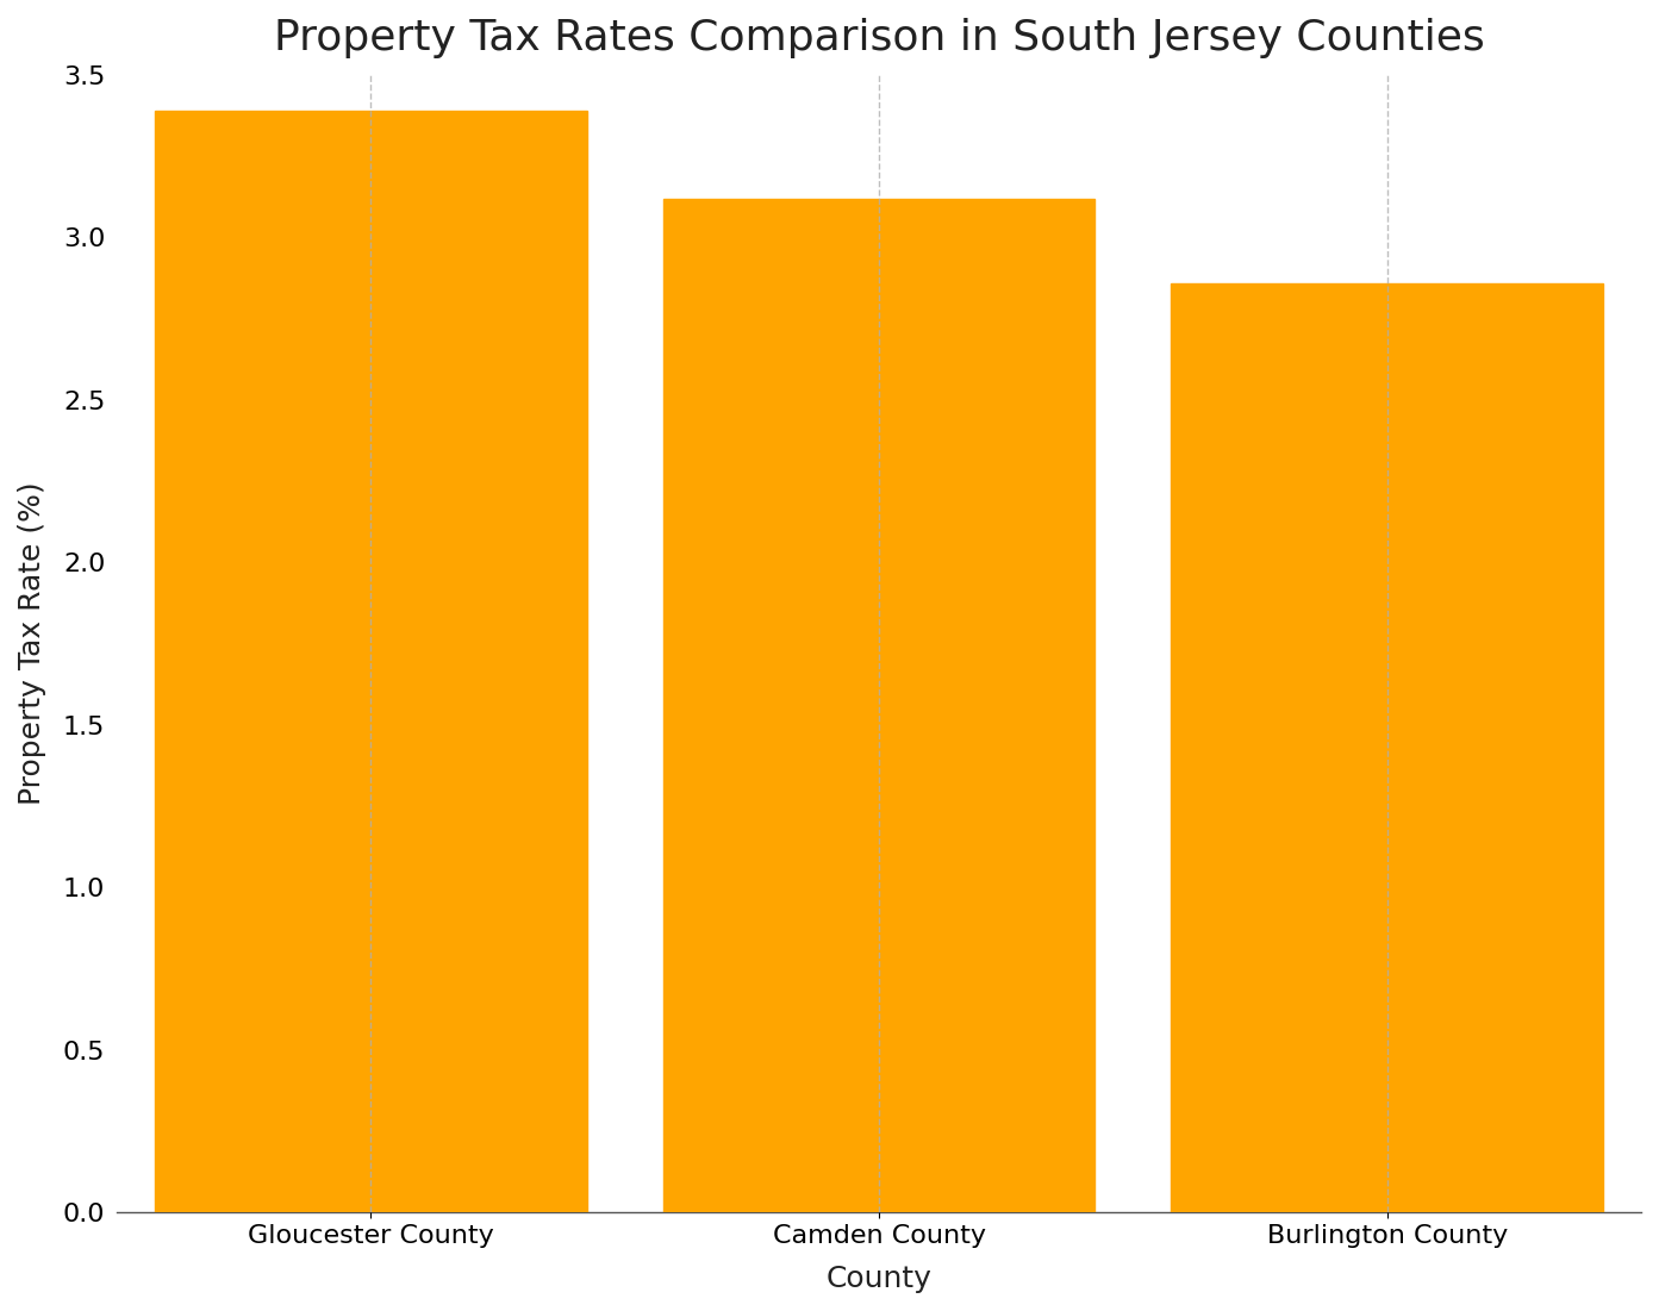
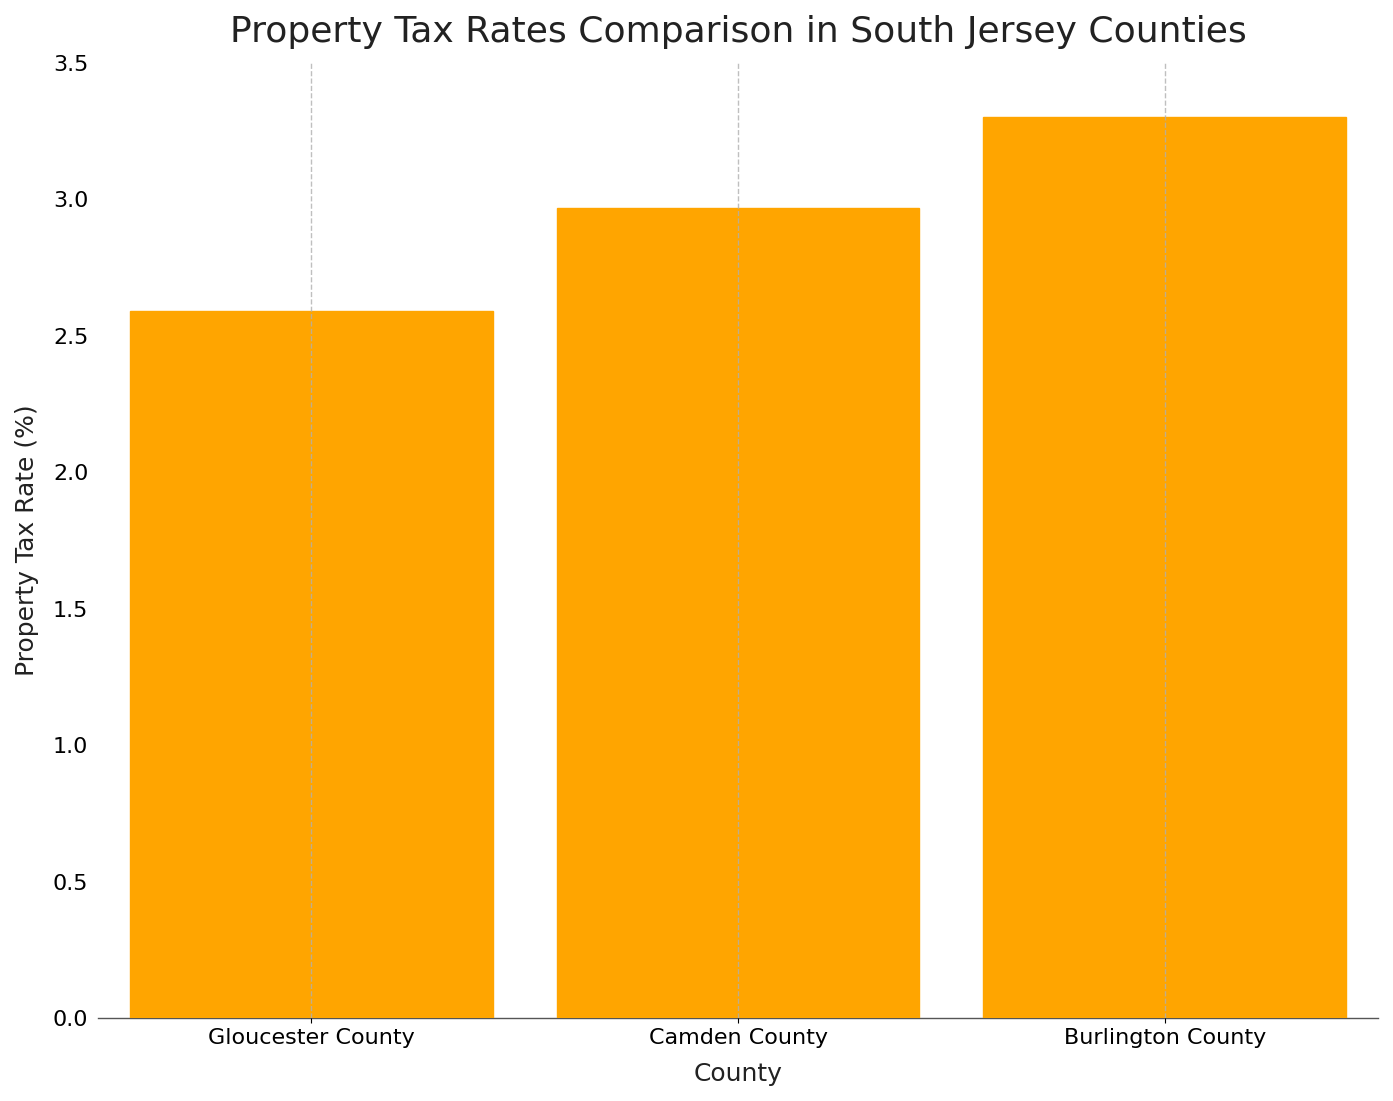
Gloucester County: 3.39 -> 2.59
Camden County: 3.12 -> 2.97
Burlington County: 2.86 -> 3.30
